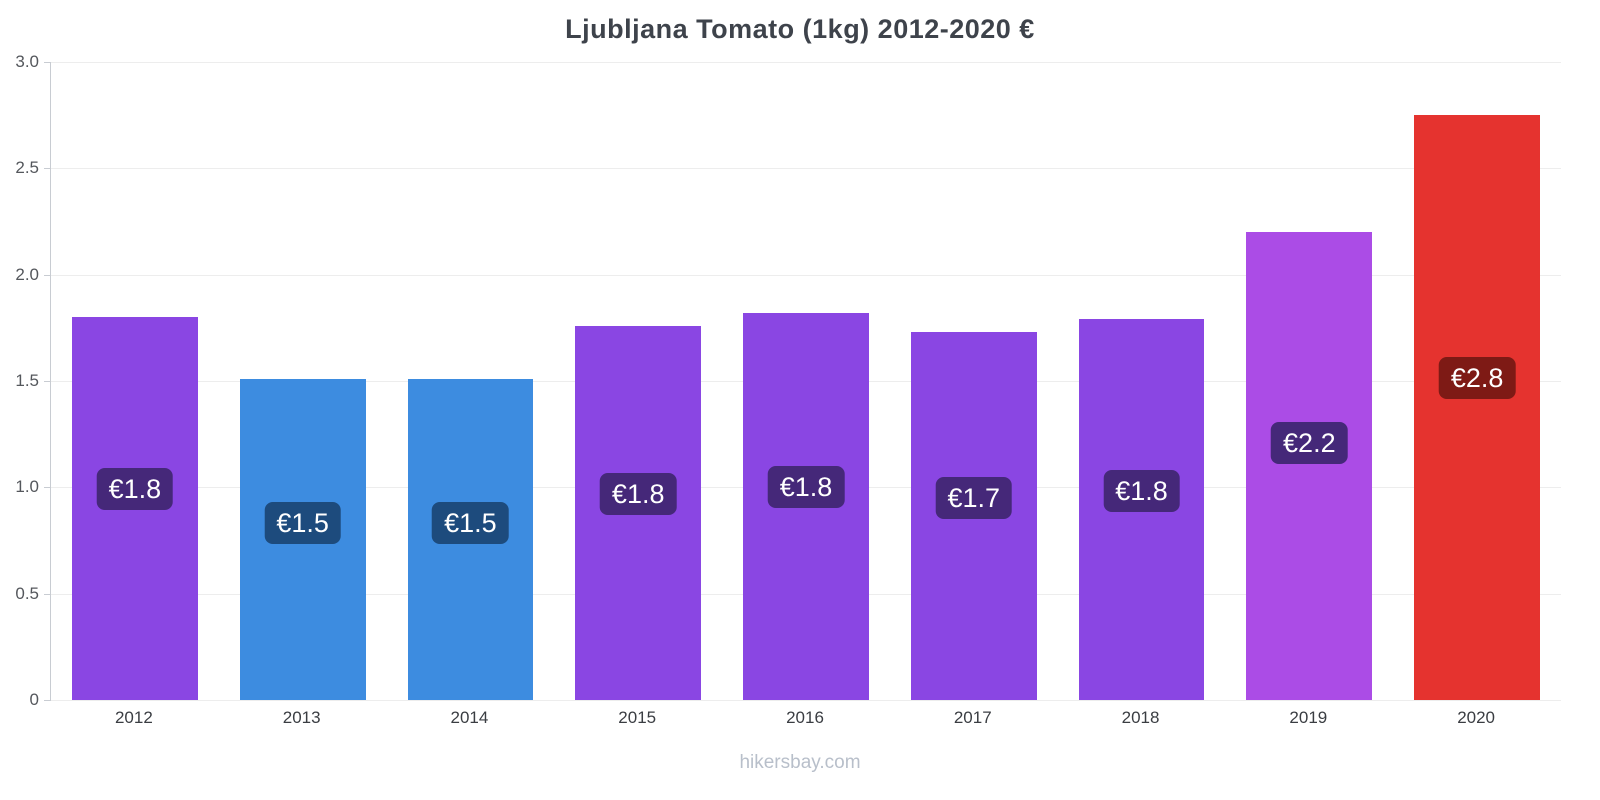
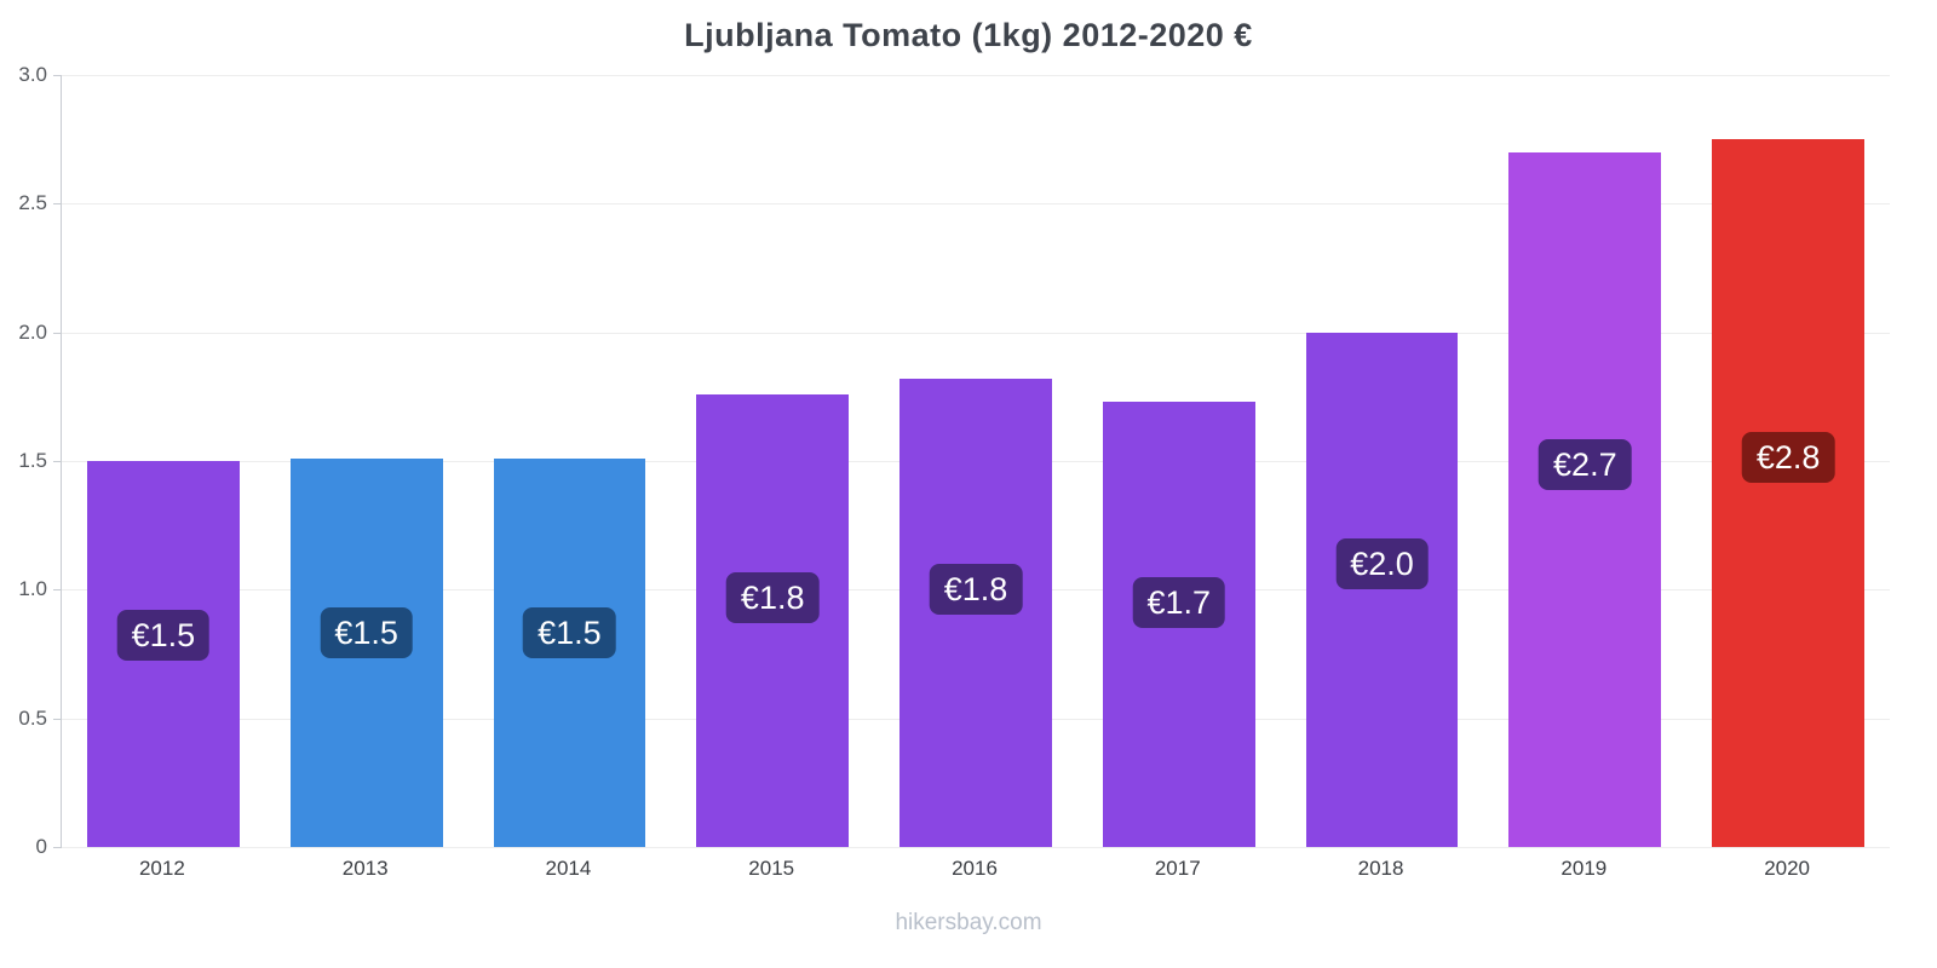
2012: €1.8 -> €1.5
2018: €1.8 -> €2.0
2019: €2.2 -> €2.7
